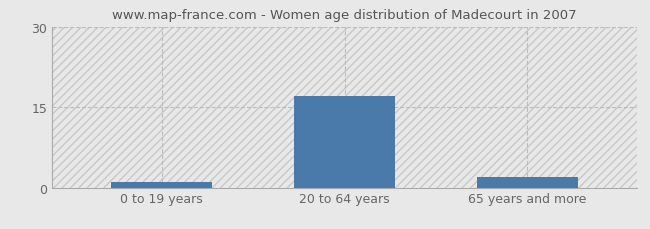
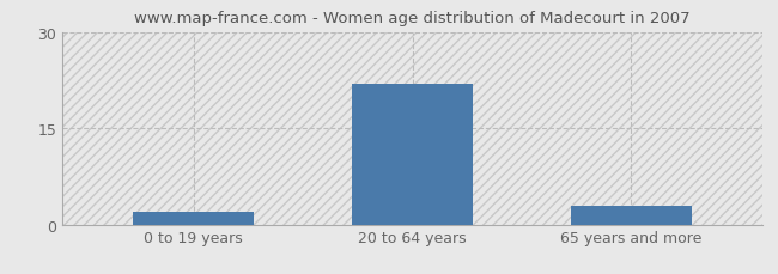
0 to 19 years: 1 -> 2
20 to 64 years: 17 -> 22
65 years and more: 2 -> 3
